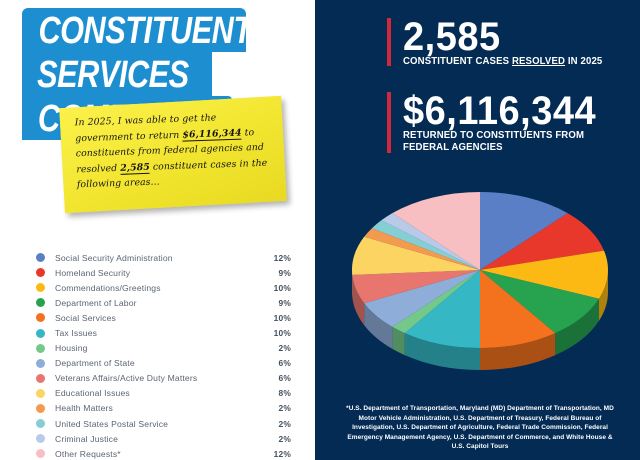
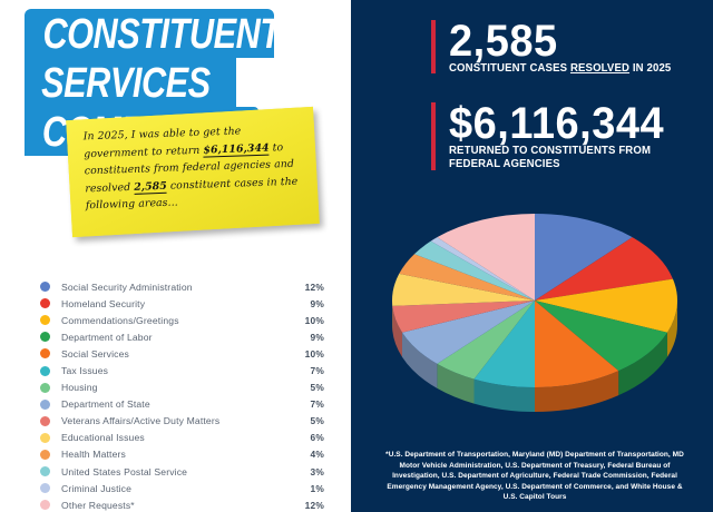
Tax Issues: 10% -> 7%
Housing: 2% -> 5%
Department of State: 6% -> 7%
Veterans Affairs/Active Duty Matters: 6% -> 5%
Educational Issues: 8% -> 6%
Health Matters: 2% -> 4%
United States Postal Service: 2% -> 3%
Criminal Justice: 2% -> 1%
